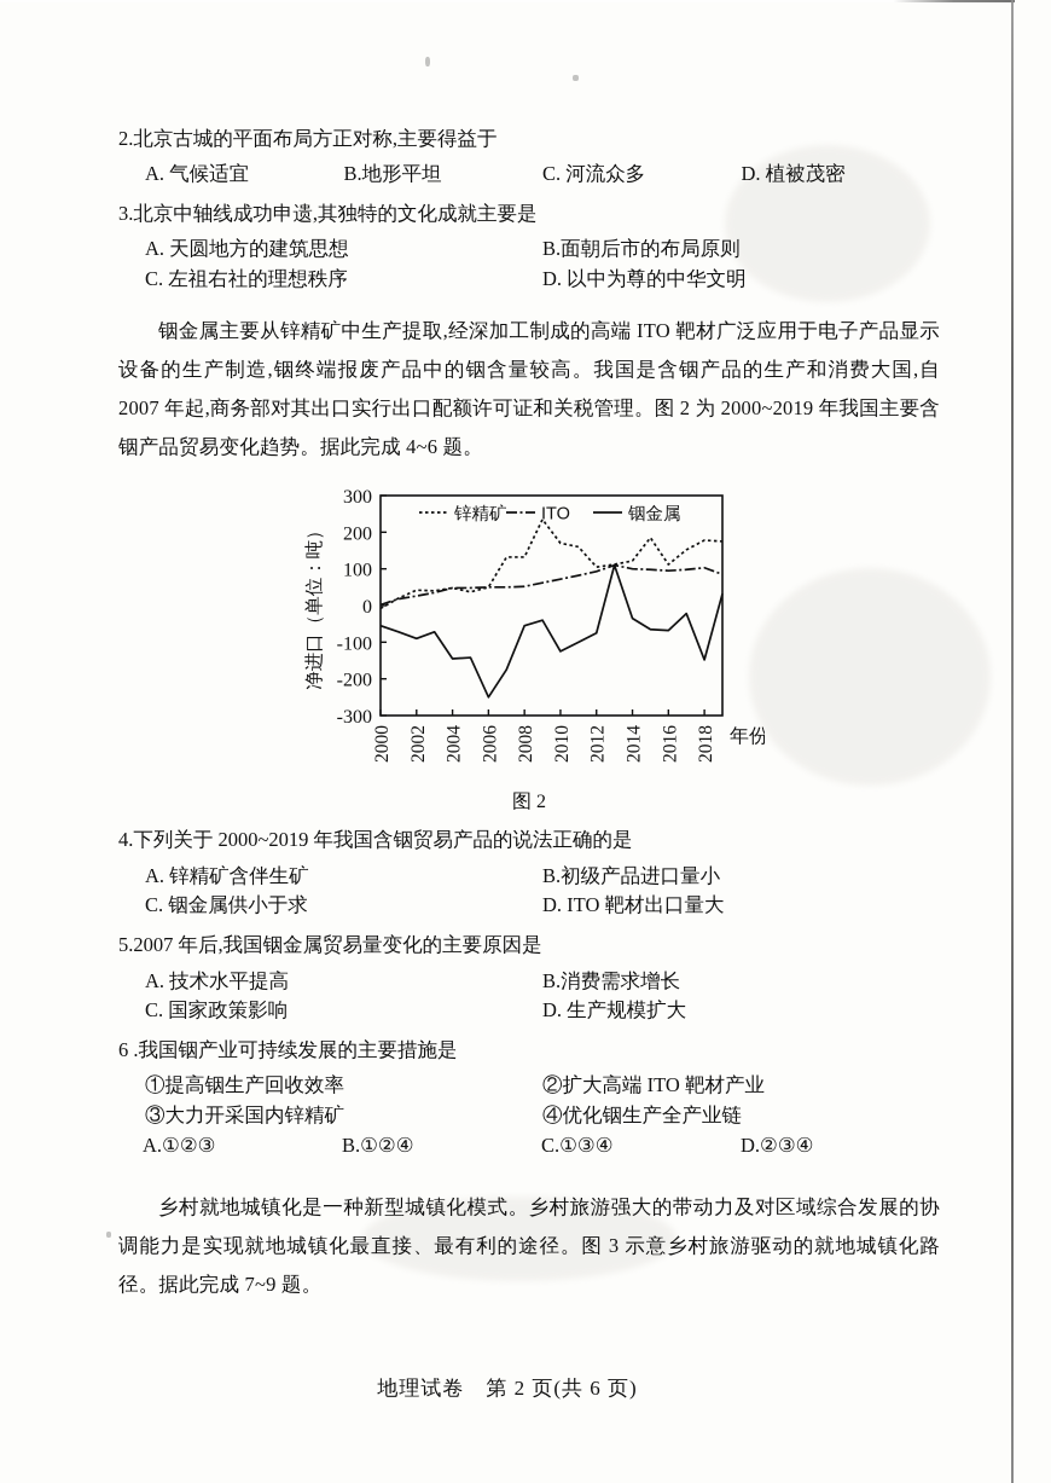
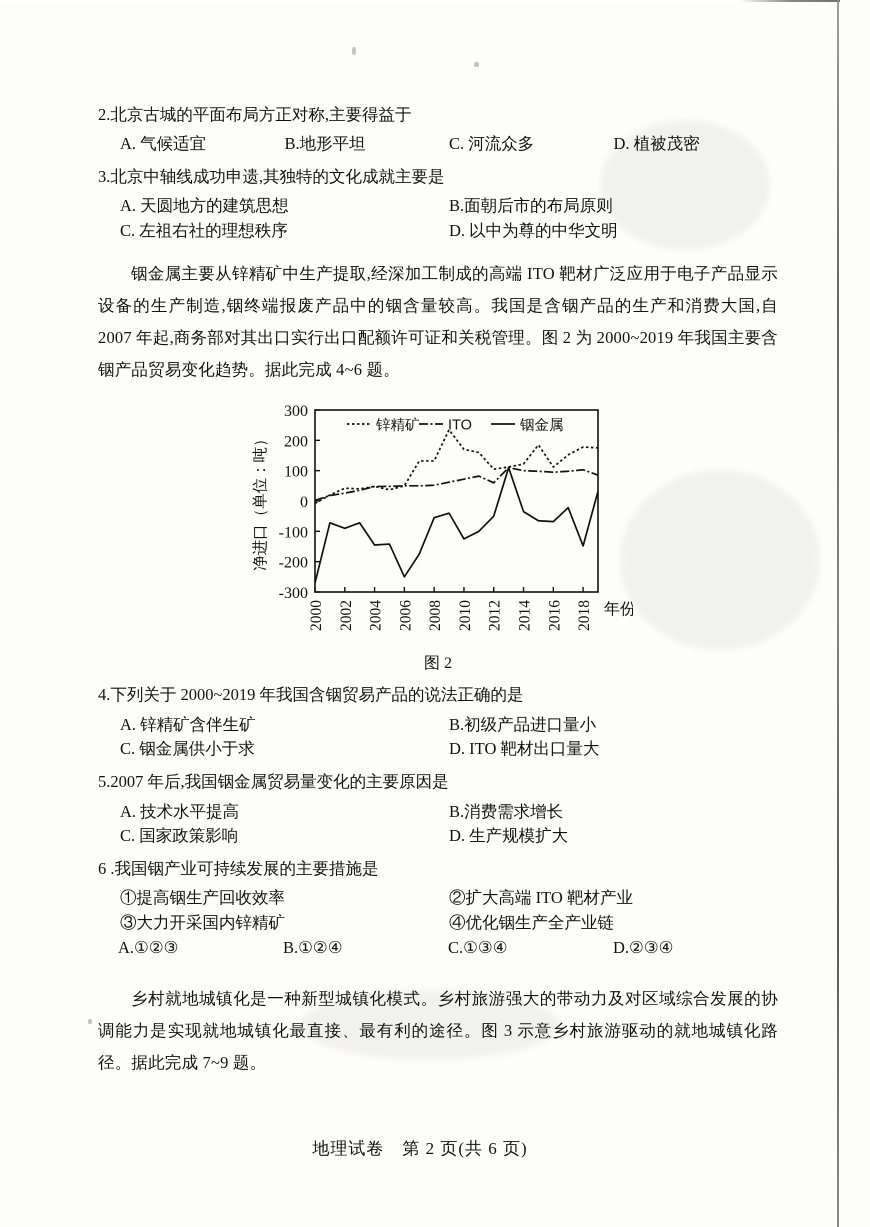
铟金属/2000: -60 -> -270
ITO/2012: 90 -> 60
铟金属/2012: -80 -> -50
